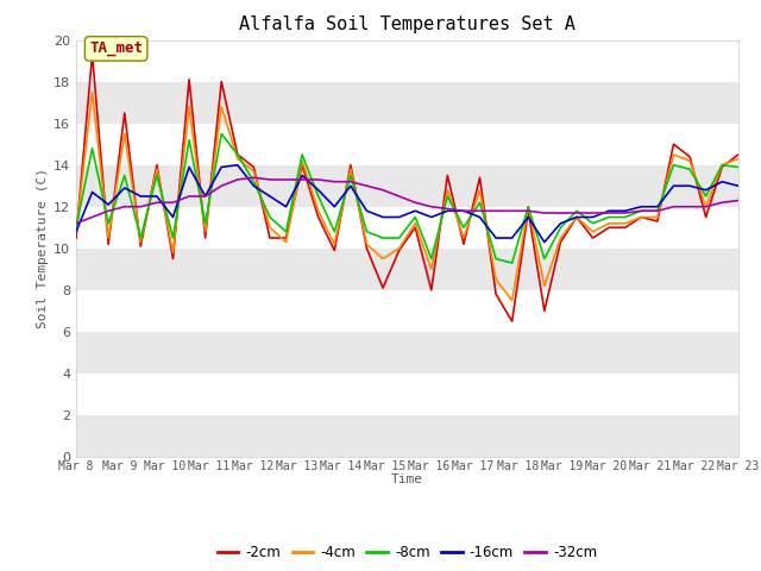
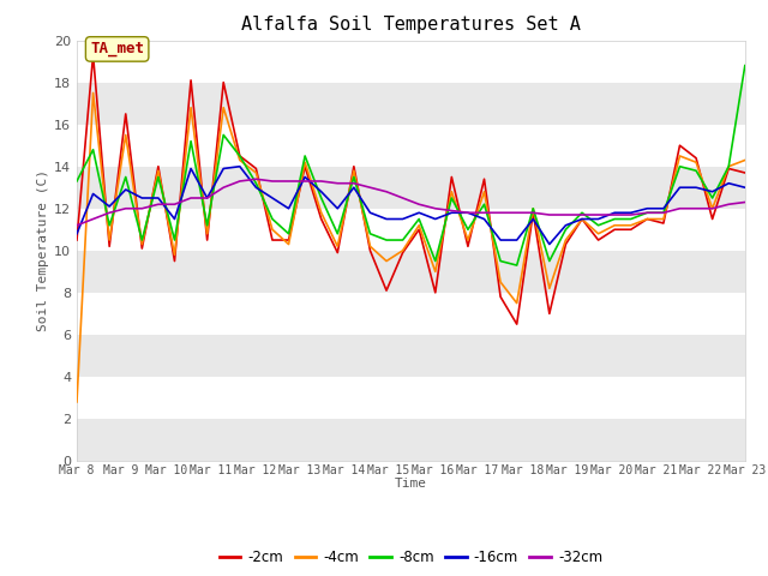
-4cm/Mar 8: 10.8 -> 2.8
-8cm/Mar 8: 11.0 -> 13.3
-2cm/Mar 23: 14.5 -> 13.7
-8cm/Mar 23: 13.9 -> 18.8
